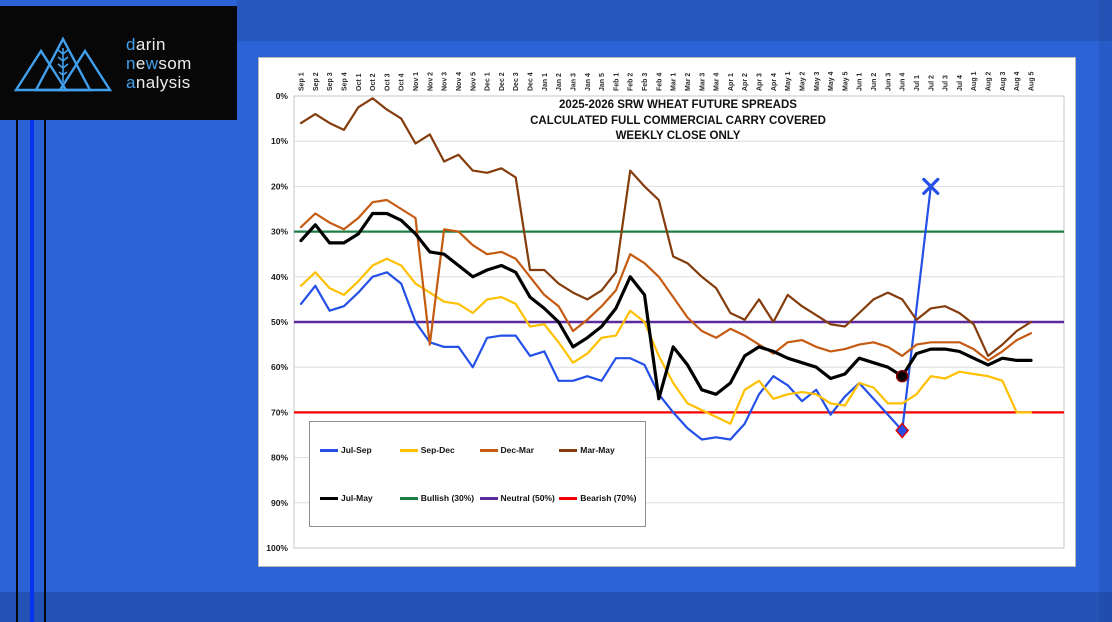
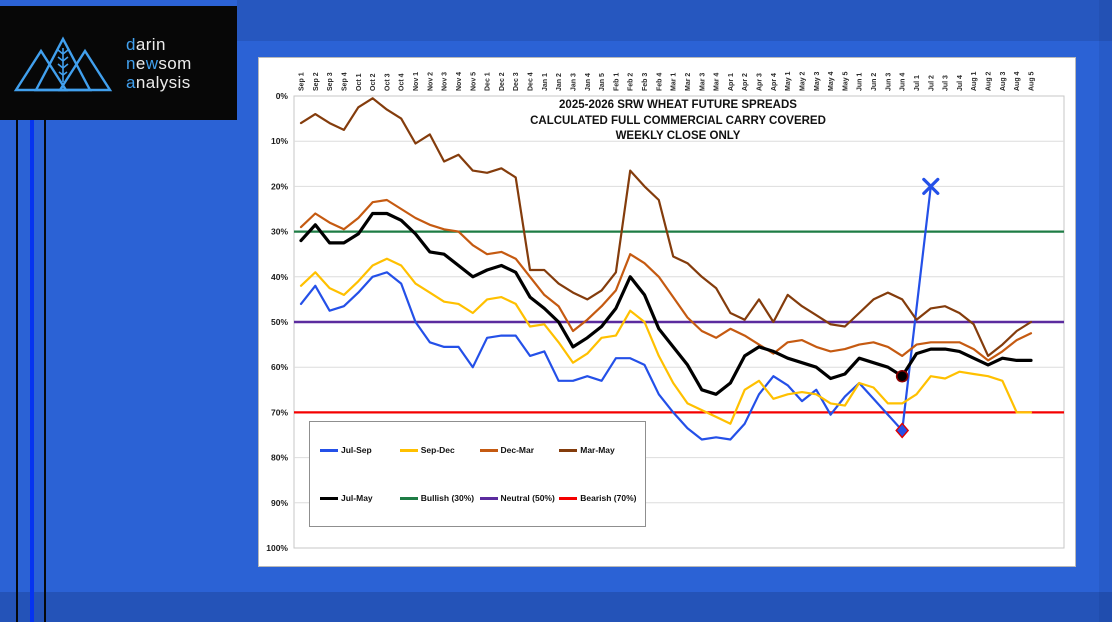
Dec-Mar/Nov 2: 55% -> 28%
Jul-May/Feb 4: 67% -> 52%
